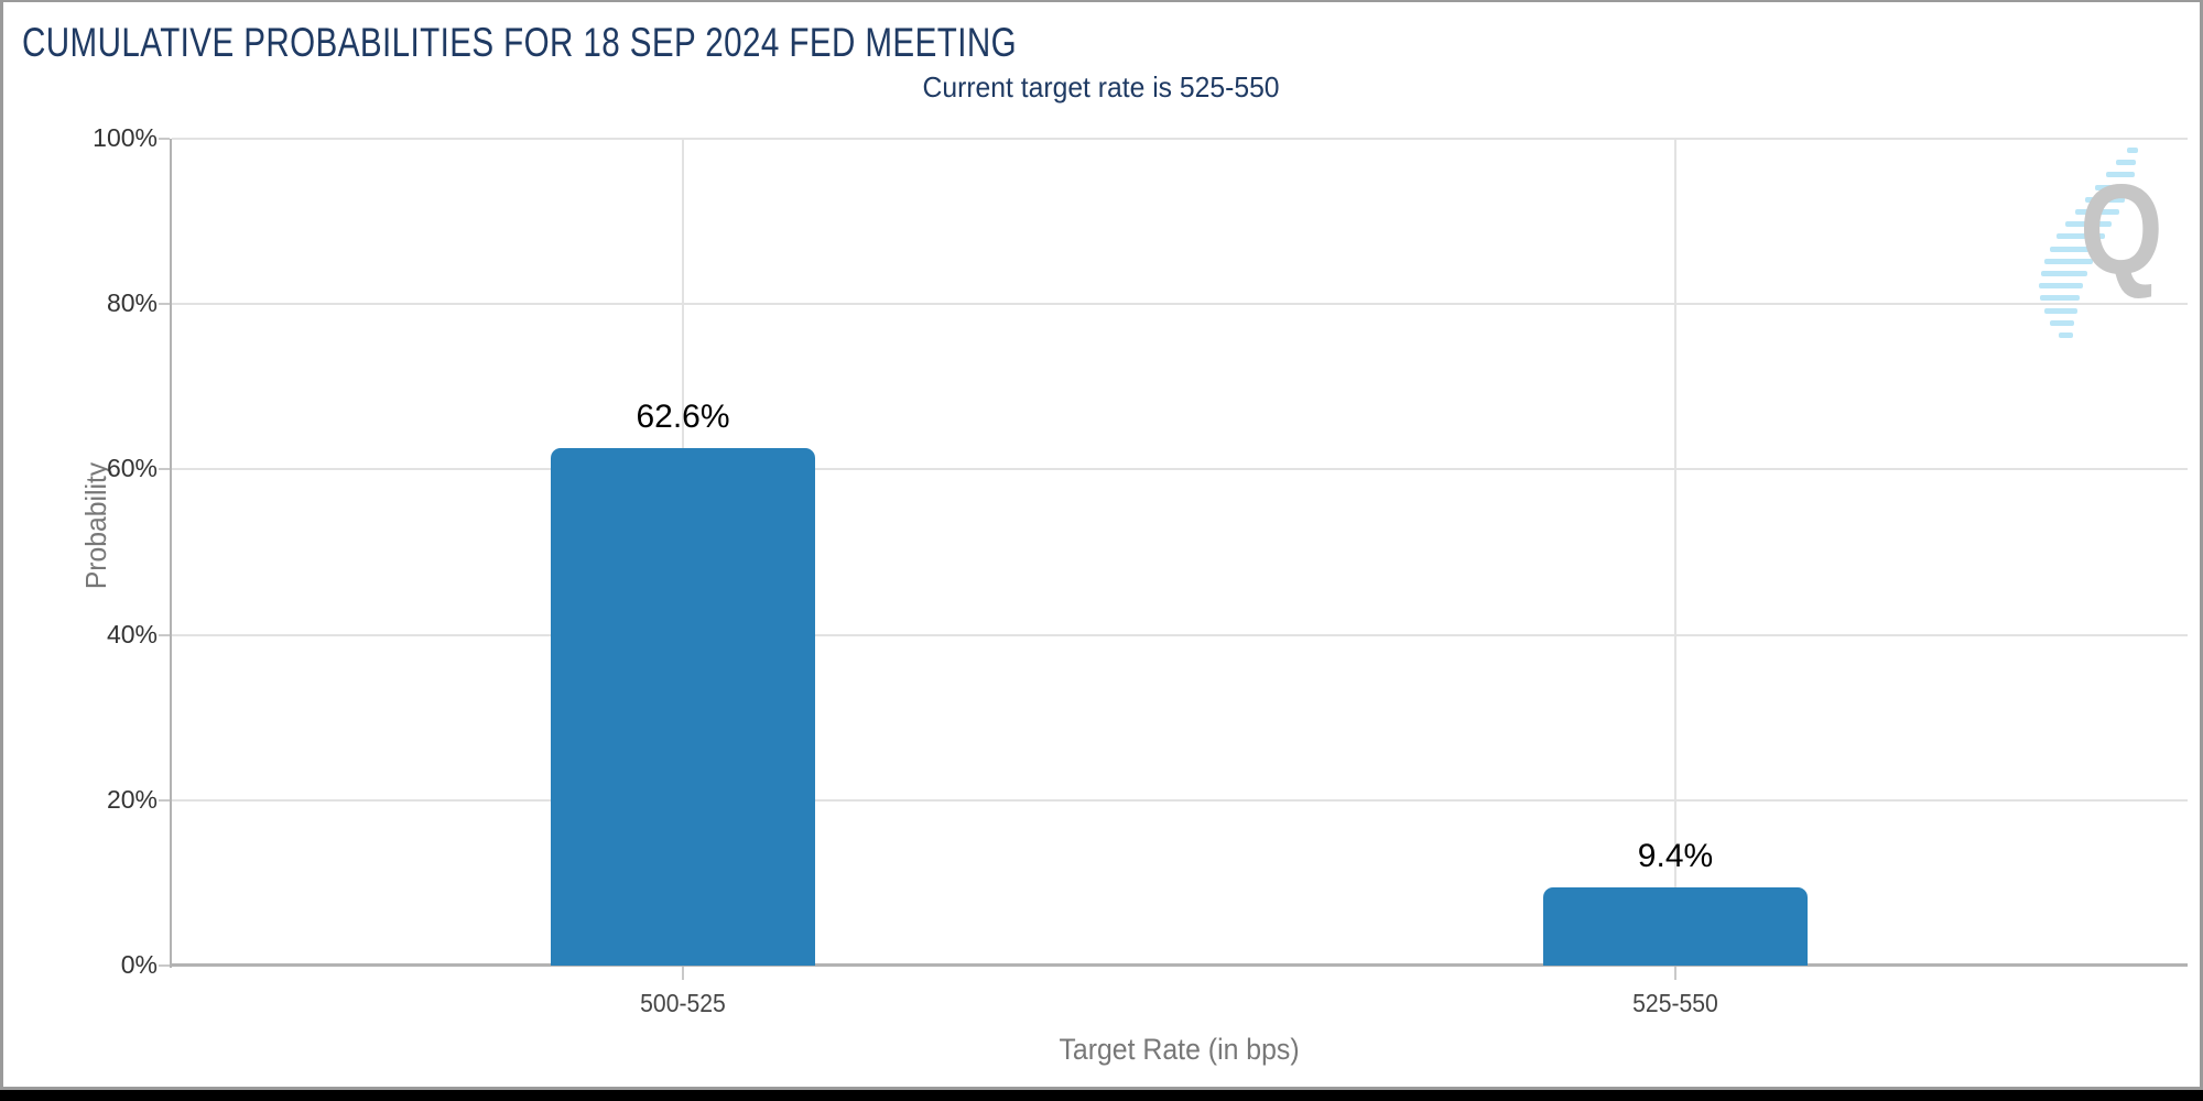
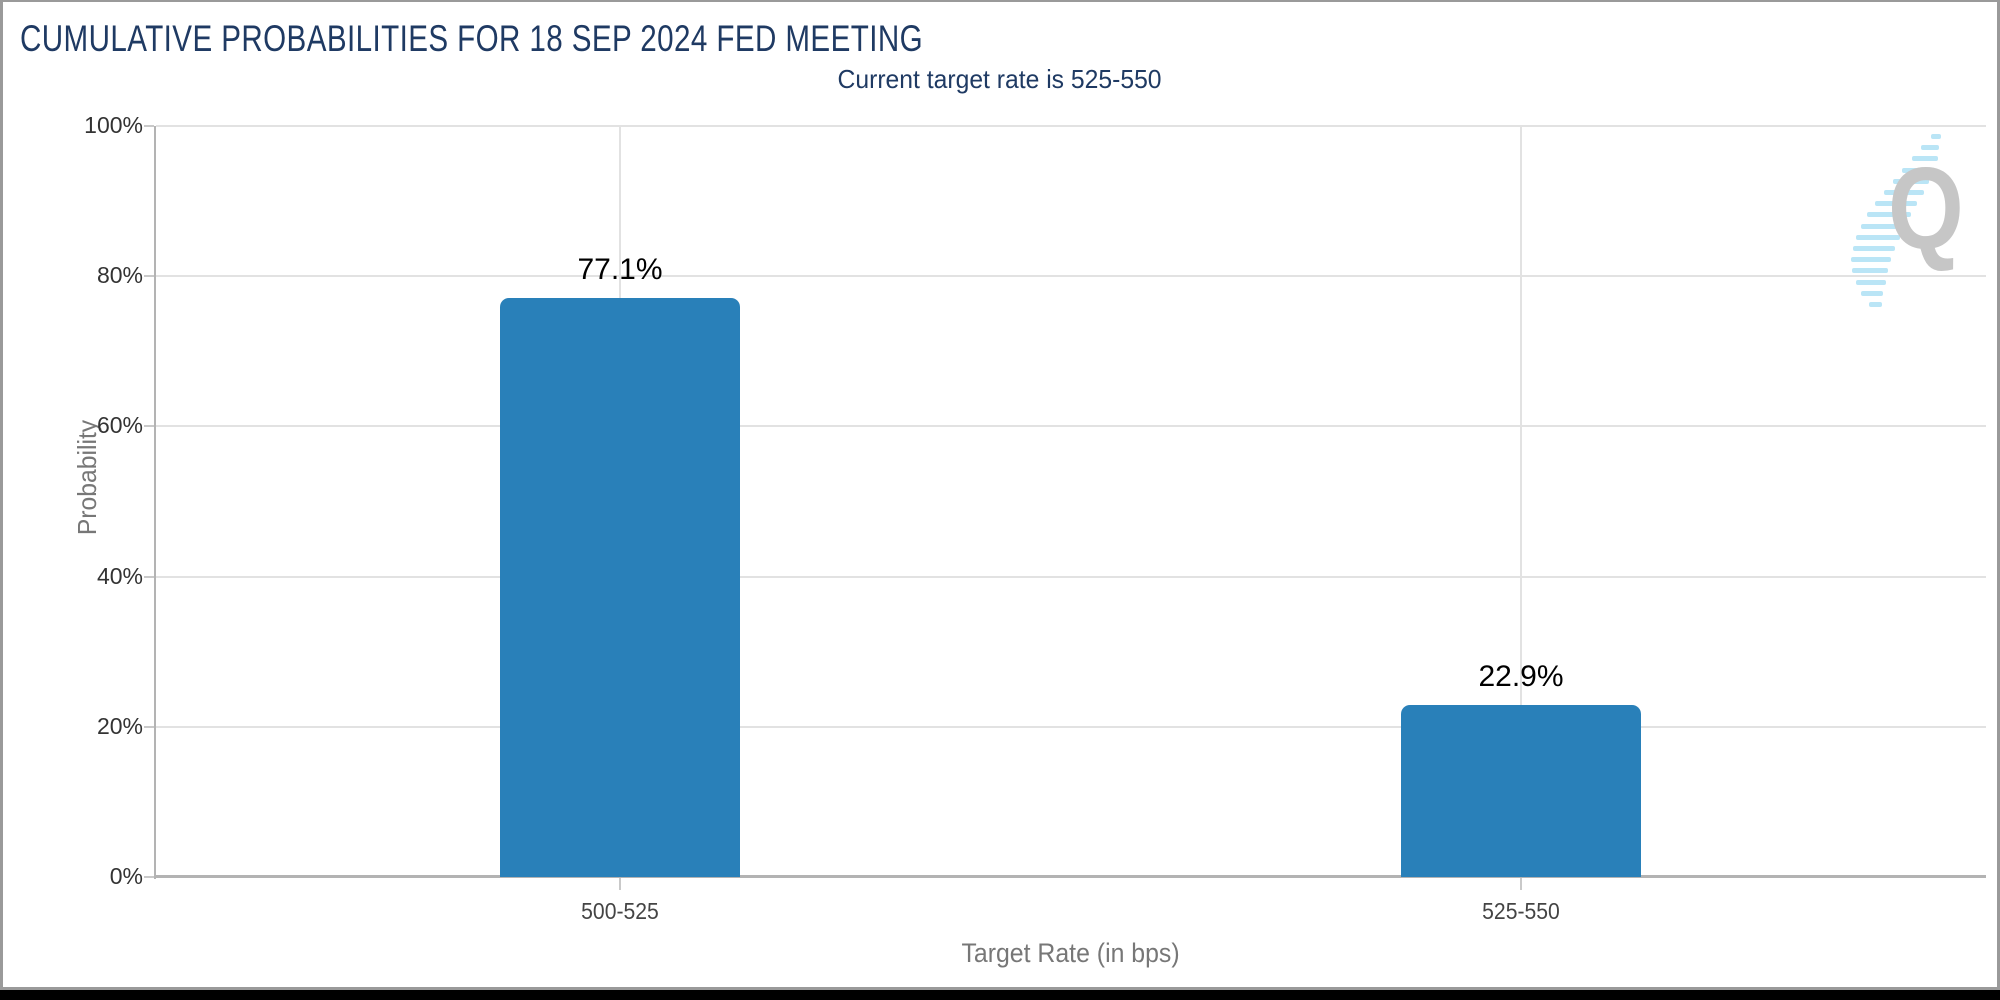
500-525: 62.6% -> 77.1%
525-550: 9.4% -> 22.9%
